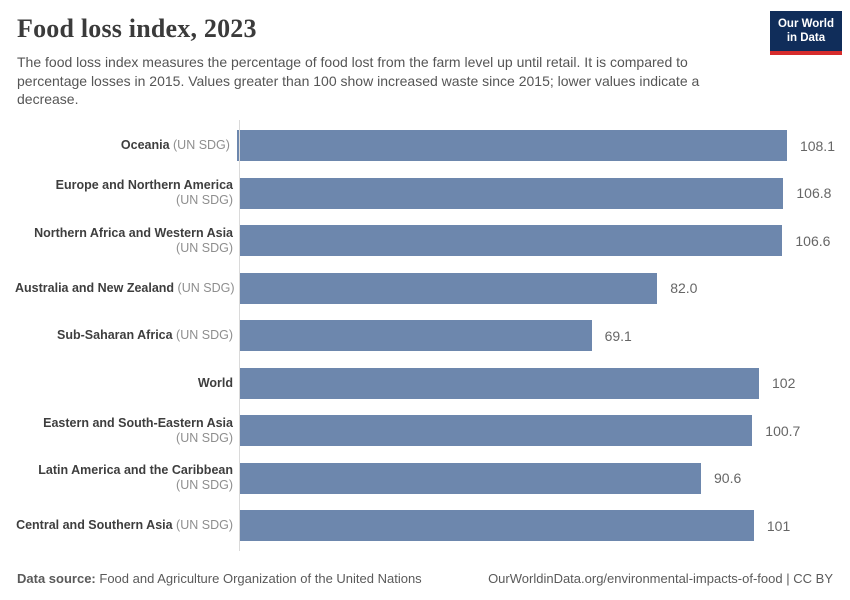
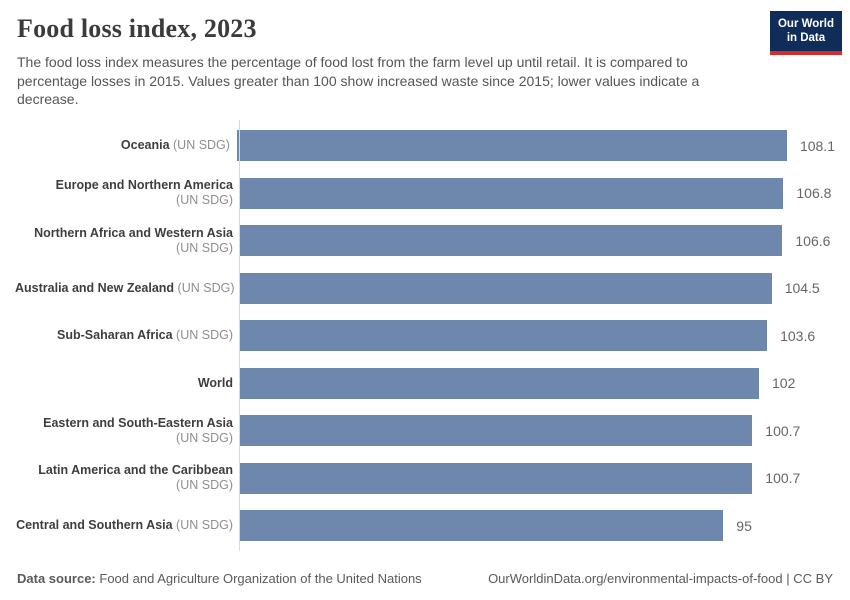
Australia and New Zealand: 82.0 -> 104.5
Sub-Saharan Africa: 69.1 -> 103.6
Latin America and the Caribbean: 90.6 -> 100.7
Central and Southern Asia: 101 -> 95
